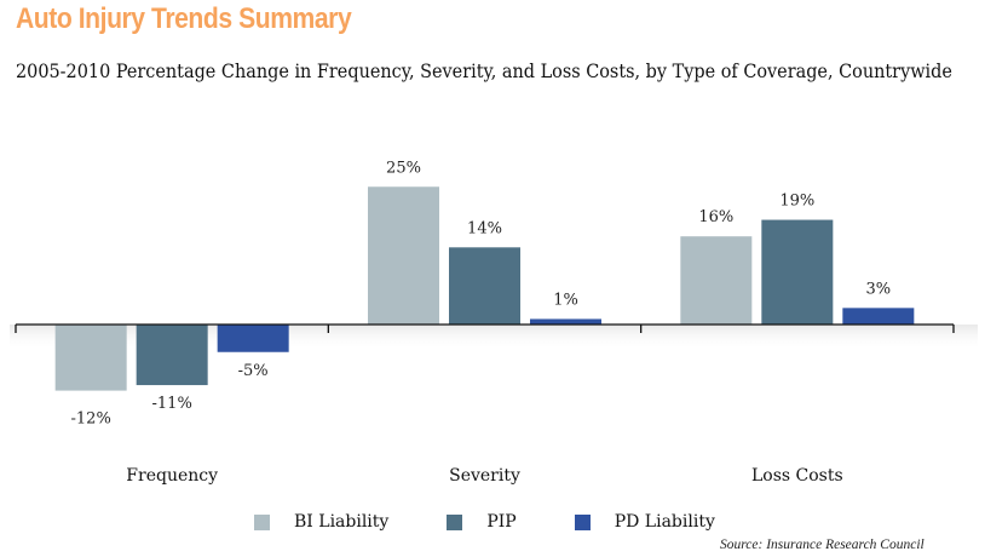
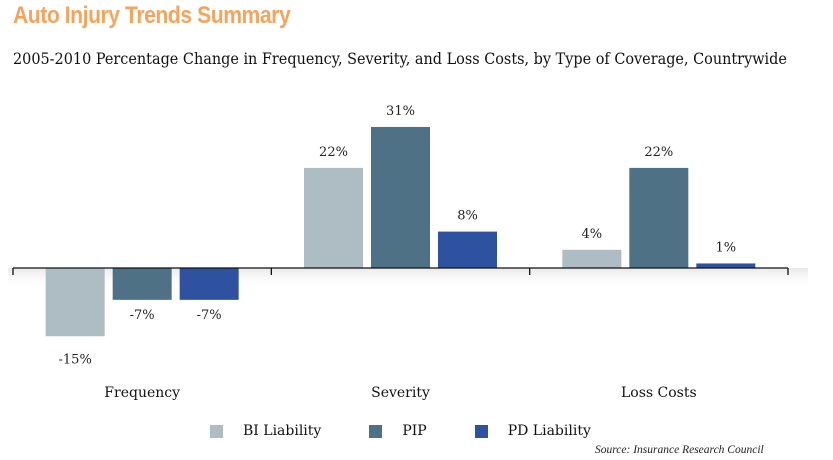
BI Liability/Frequency: -12% -> -15%
PIP/Frequency: -11% -> -7%
PD Liability/Frequency: -5% -> -7%
BI Liability/Severity: 25% -> 22%
PIP/Severity: 14% -> 31%
PD Liability/Severity: 1% -> 8%
BI Liability/Loss Costs: 16% -> 4%
PIP/Loss Costs: 19% -> 22%
PD Liability/Loss Costs: 3% -> 1%
